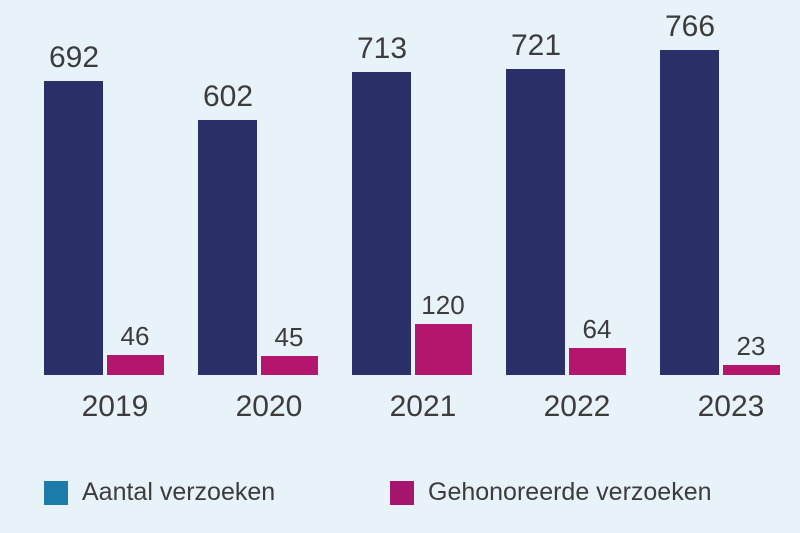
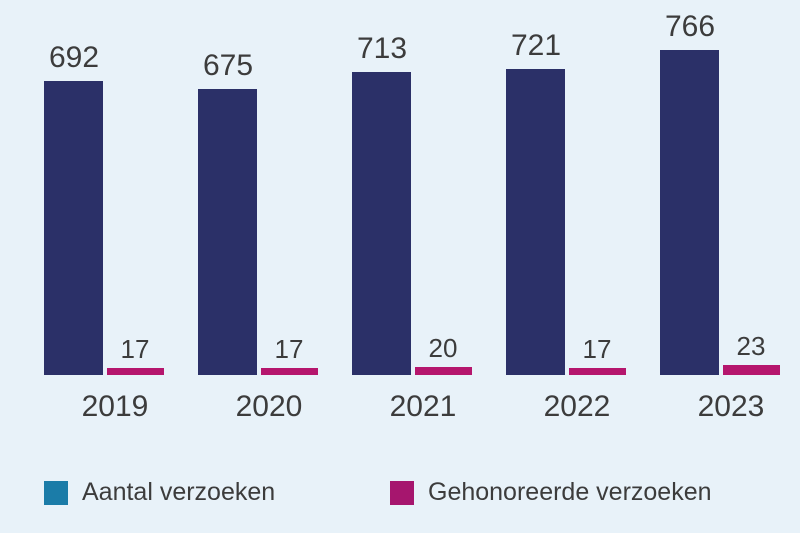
Gehonoreerde verzoeken/2019: 46 -> 17
Aantal verzoeken/2020: 602 -> 675
Gehonoreerde verzoeken/2020: 45 -> 17
Gehonoreerde verzoeken/2021: 120 -> 20
Gehonoreerde verzoeken/2022: 64 -> 17
